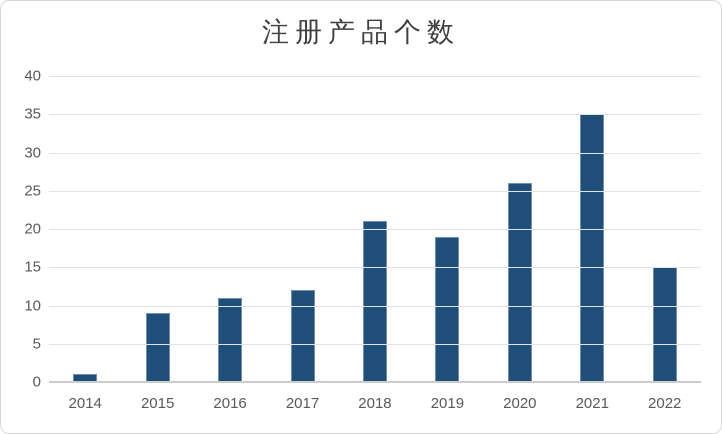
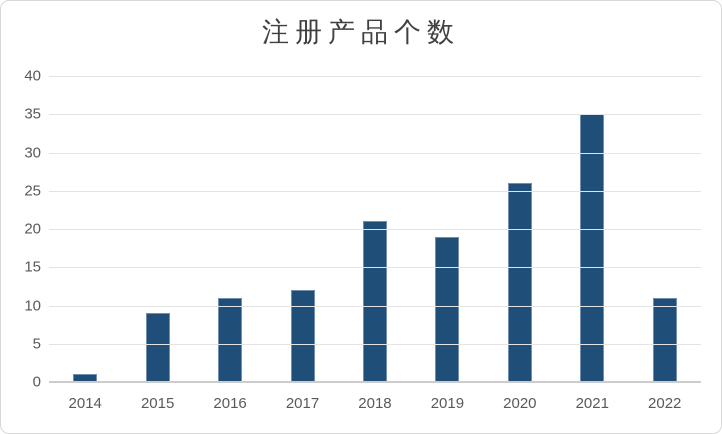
2022: 15 -> 11
